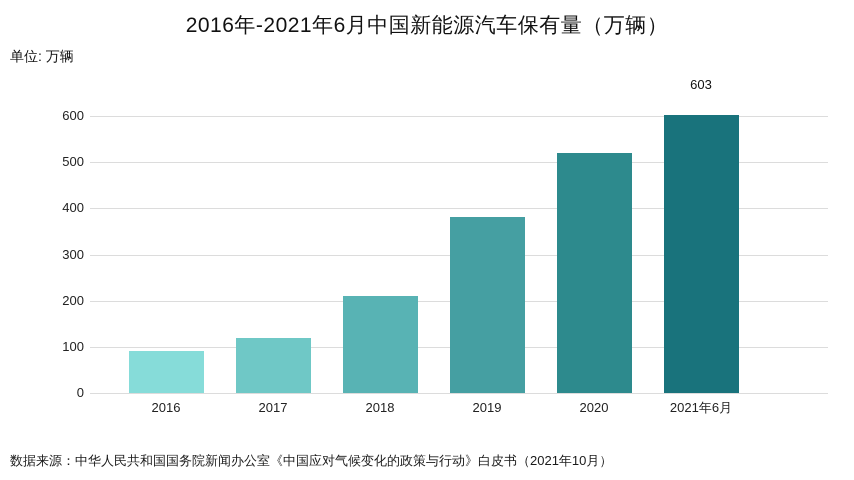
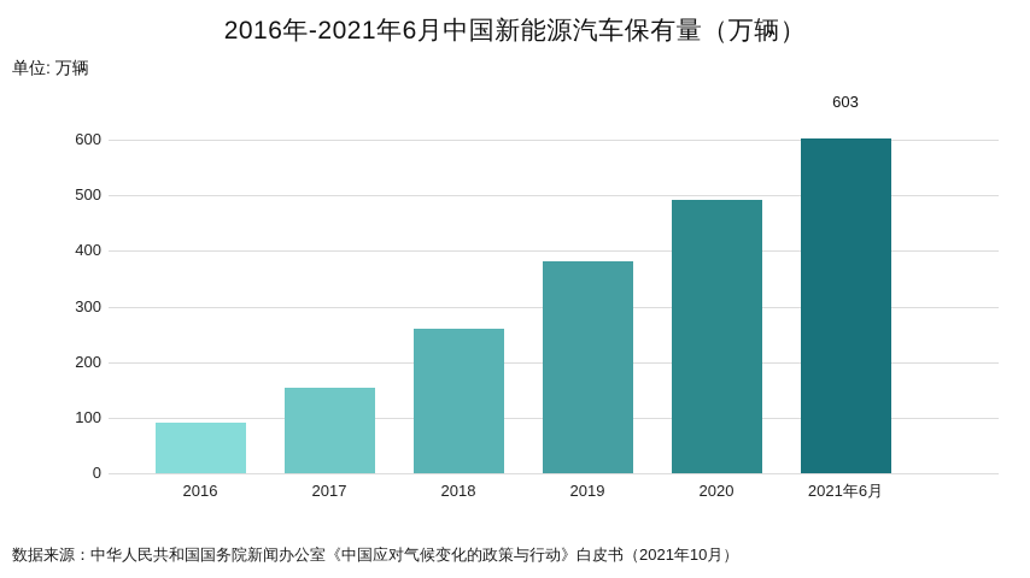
2017: 120 -> 150
2018: 210 -> 260
2020: 520 -> 490
